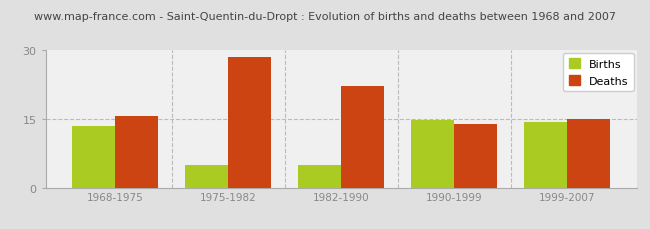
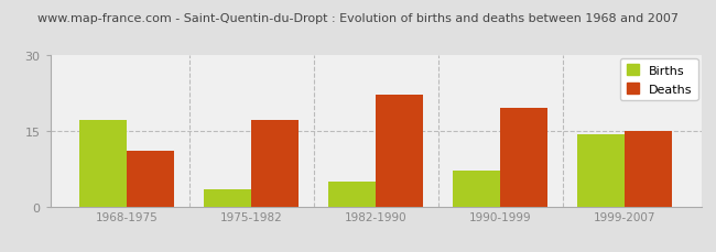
Births/1968-1975: 13.5 -> 17.0
Deaths/1968-1975: 15.5 -> 11.0
Births/1975-1982: 5.0 -> 3.5
Deaths/1975-1982: 28.5 -> 17.0
Births/1990-1999: 14.8 -> 7.0
Deaths/1990-1999: 13.8 -> 19.5
